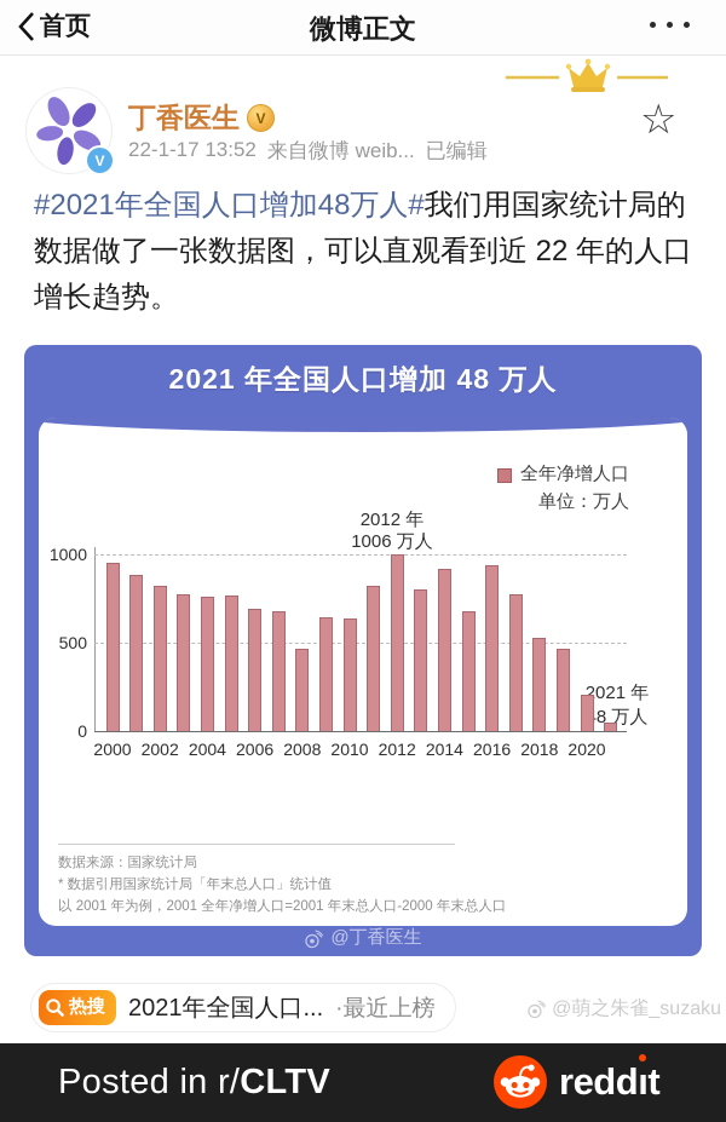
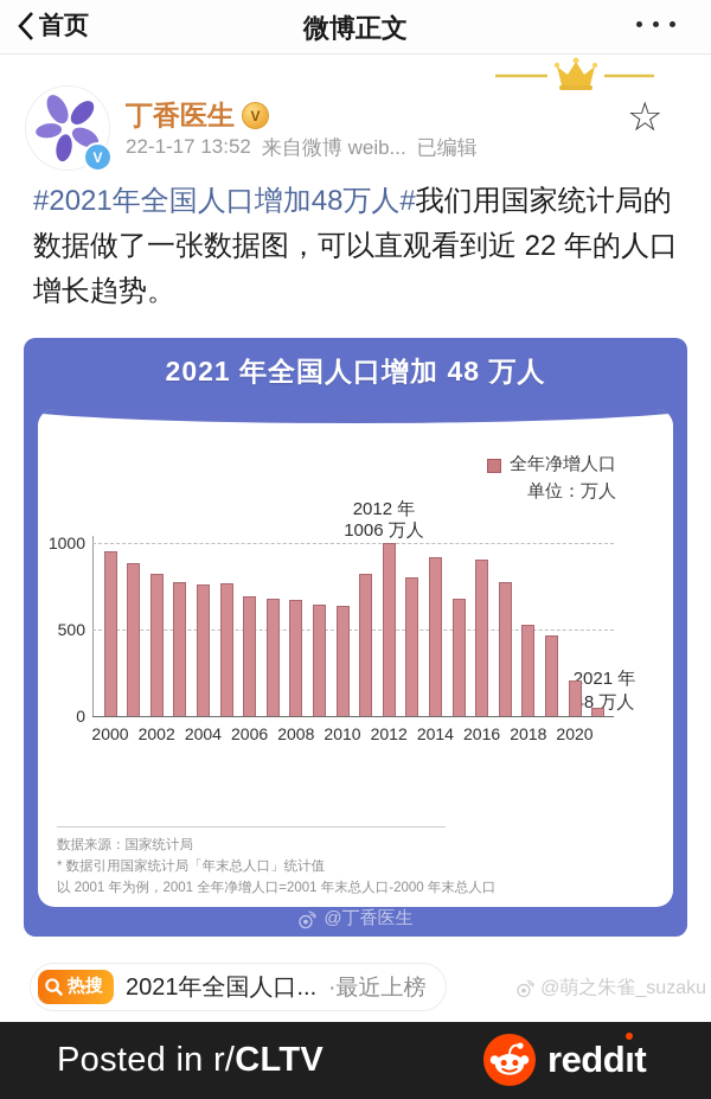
2008: 470 -> 670
2016: 940 -> 910
